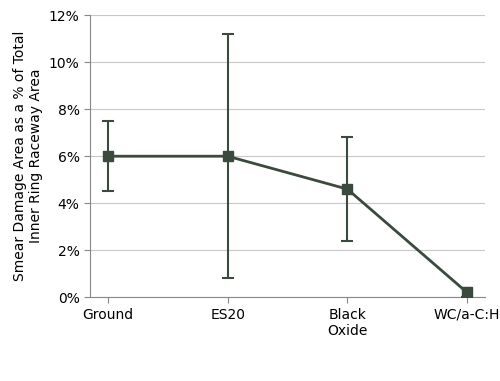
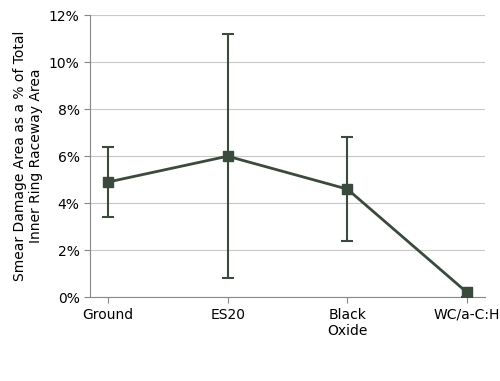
Ground: 6.0% -> 4.9%
